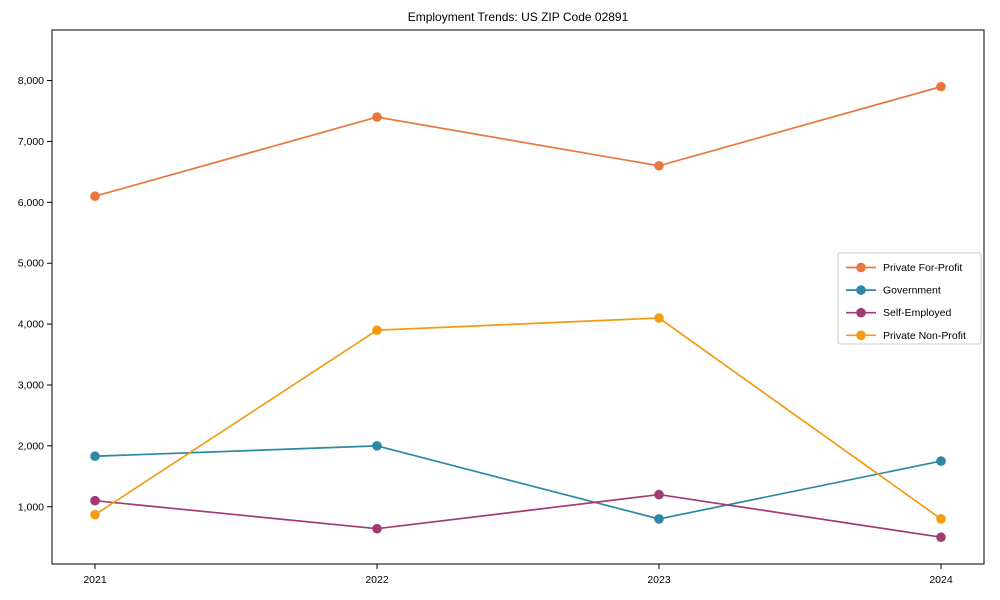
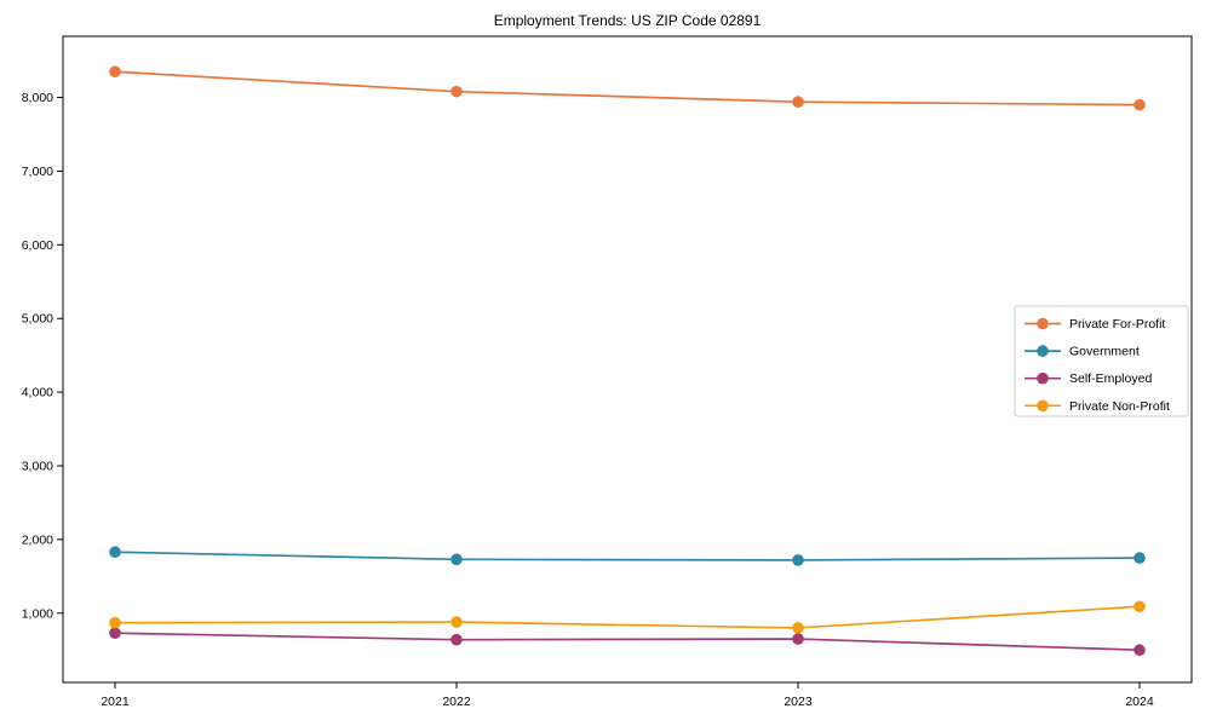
Private For-Profit/2021: 6100 -> 8400
Self-Employed/2021: 1100 -> 700
Private For-Profit/2022: 7400 -> 8100
Government/2022: 2000 -> 1700
Private Non-Profit/2022: 3900 -> 900
Private For-Profit/2023: 6600 -> 7900
Government/2023: 800 -> 1700
Self-Employed/2023: 1200 -> 600
Private Non-Profit/2023: 4100 -> 800
Private Non-Profit/2024: 800 -> 1100
